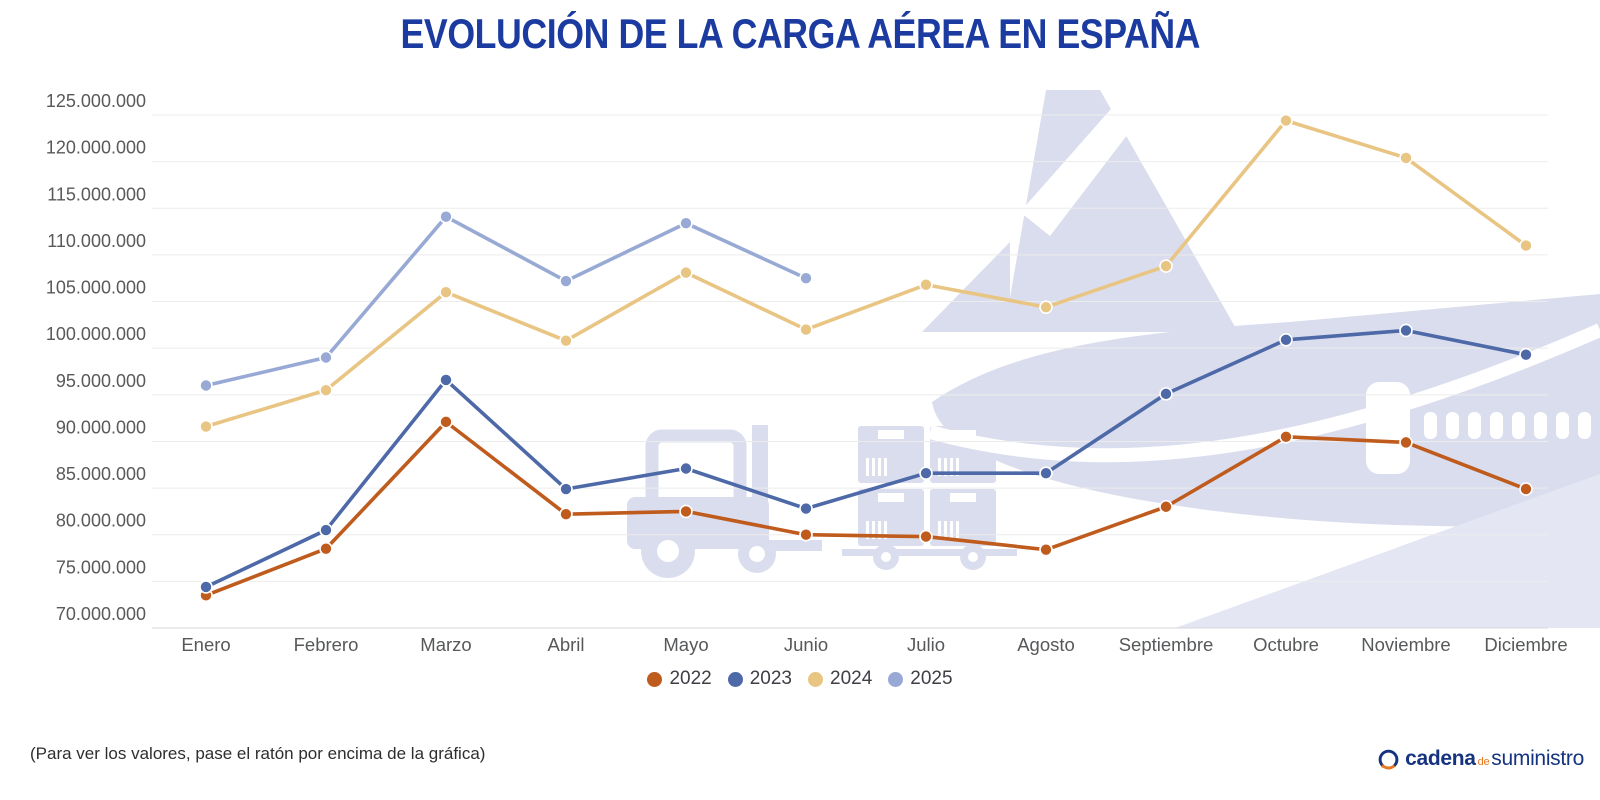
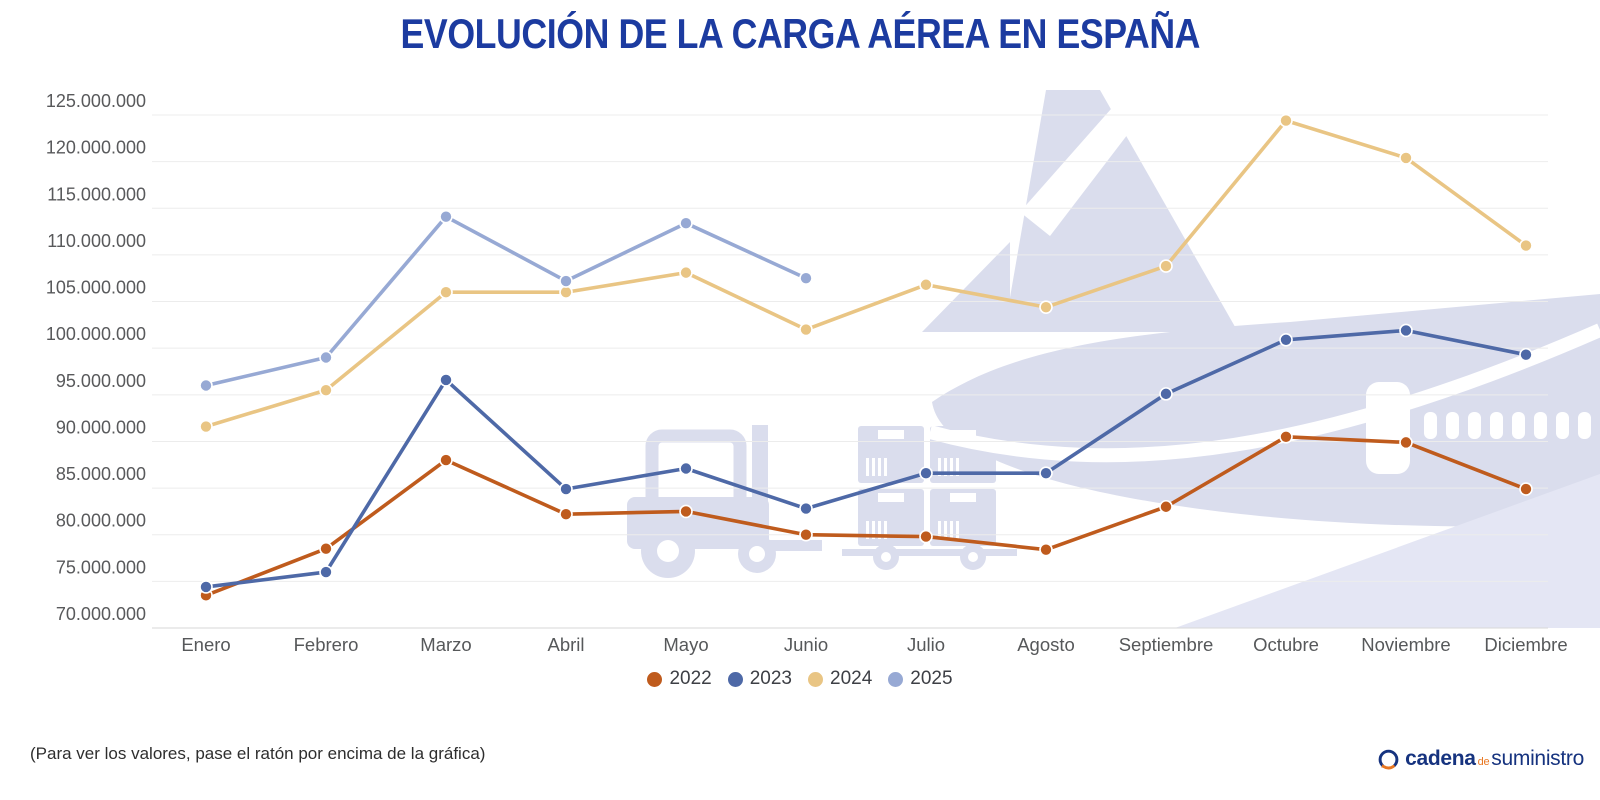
2023/Febrero: 80000000 -> 76000000
2022/Marzo: 92000000 -> 88000000
2024/Abril: 101000000 -> 106000000
